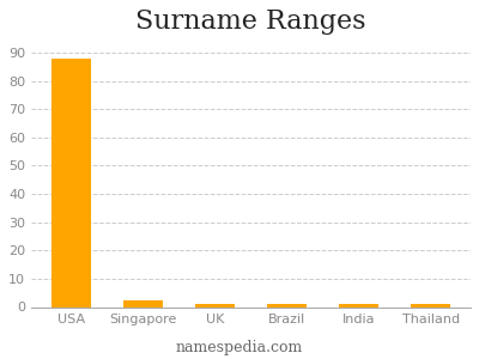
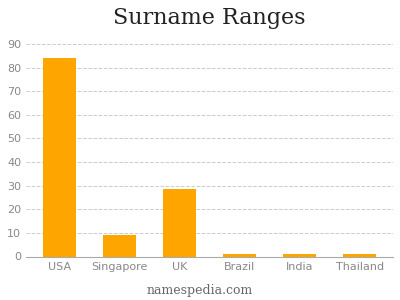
USA: 88.0 -> 84.0
Singapore: 2.5 -> 9.0
UK: 1.2 -> 28.5
